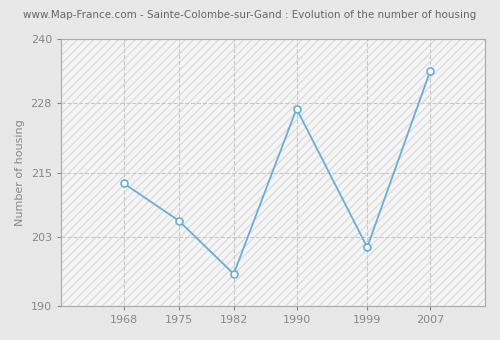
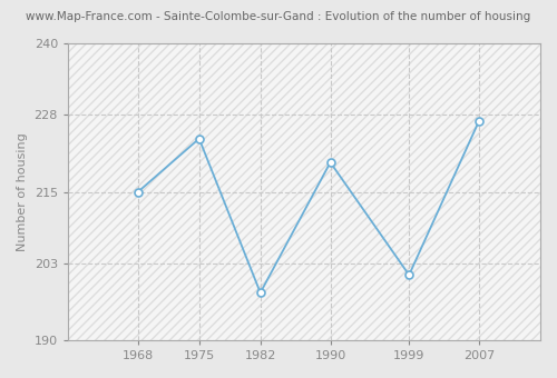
1968: 213 -> 215
1975: 206 -> 224
1982: 196 -> 198
1990: 227 -> 220
2007: 234 -> 227
